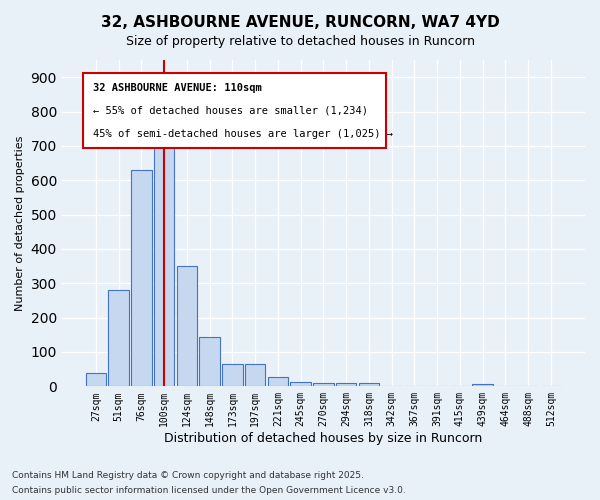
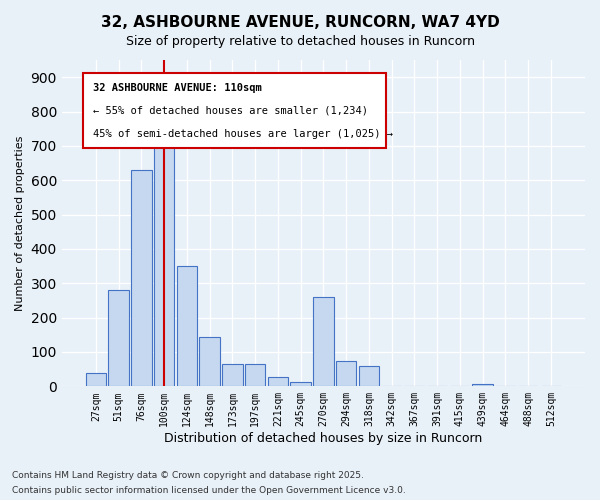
270sqm: 10 -> 260
294sqm: 10 -> 75
318sqm: 10 -> 60
